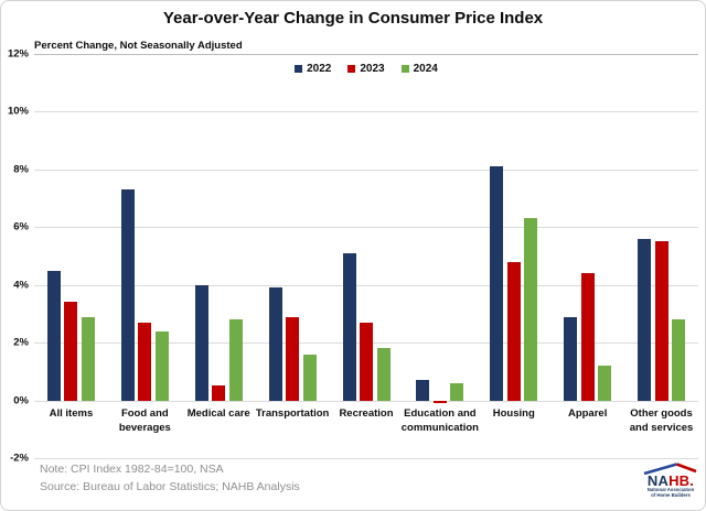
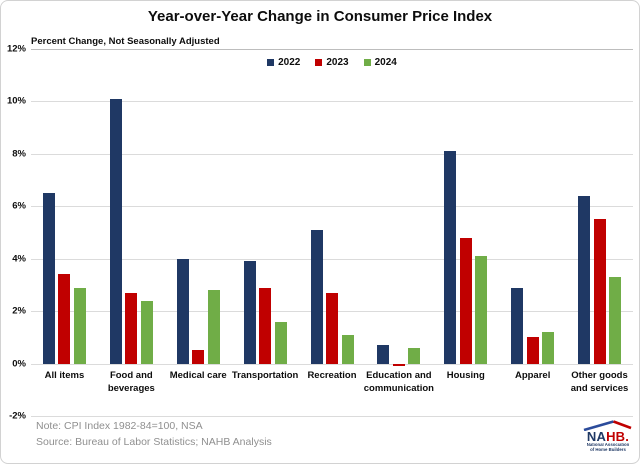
2022/All items: 4.5% -> 6.5%
2022/Food and beverages: 7.3% -> 10.1%
2024/Recreation: 1.8% -> 1.1%
2024/Housing: 6.3% -> 4.1%
2023/Apparel: 4.4% -> 1.0%
2022/Other goods and services: 5.6% -> 6.4%
2024/Other goods and services: 2.8% -> 3.3%
